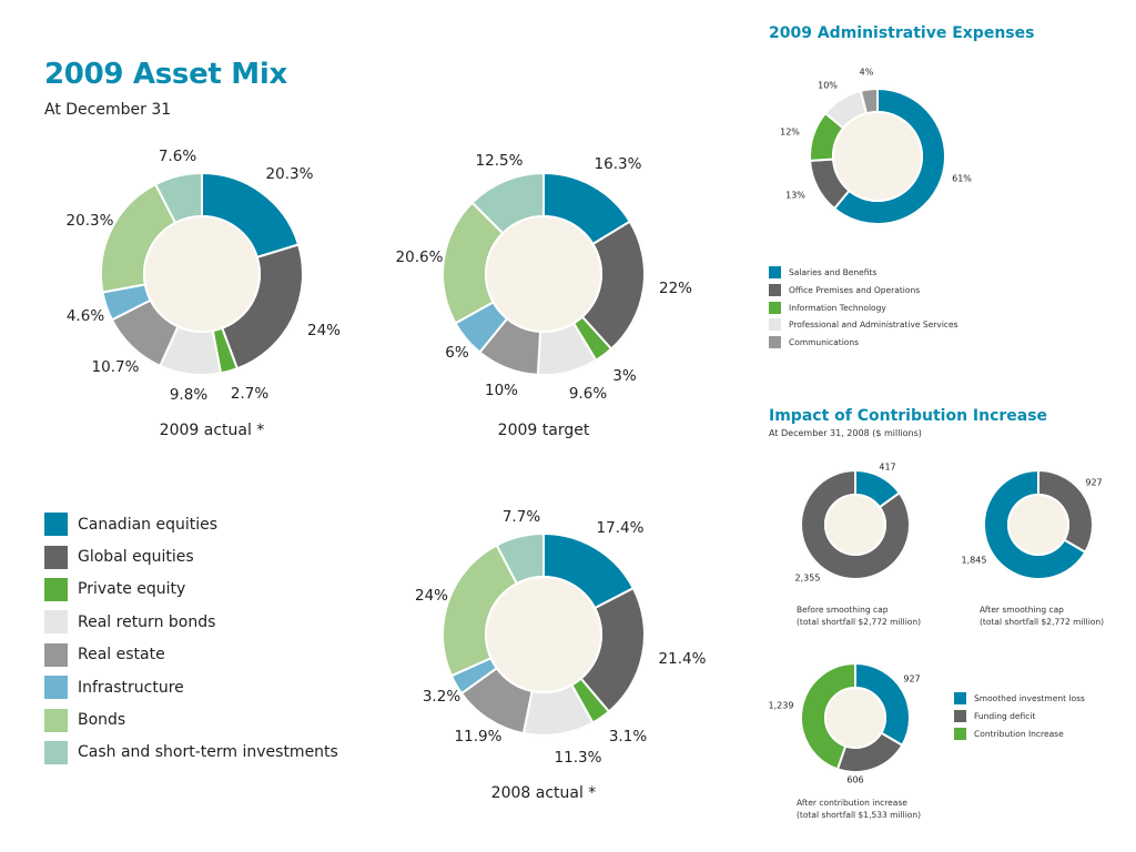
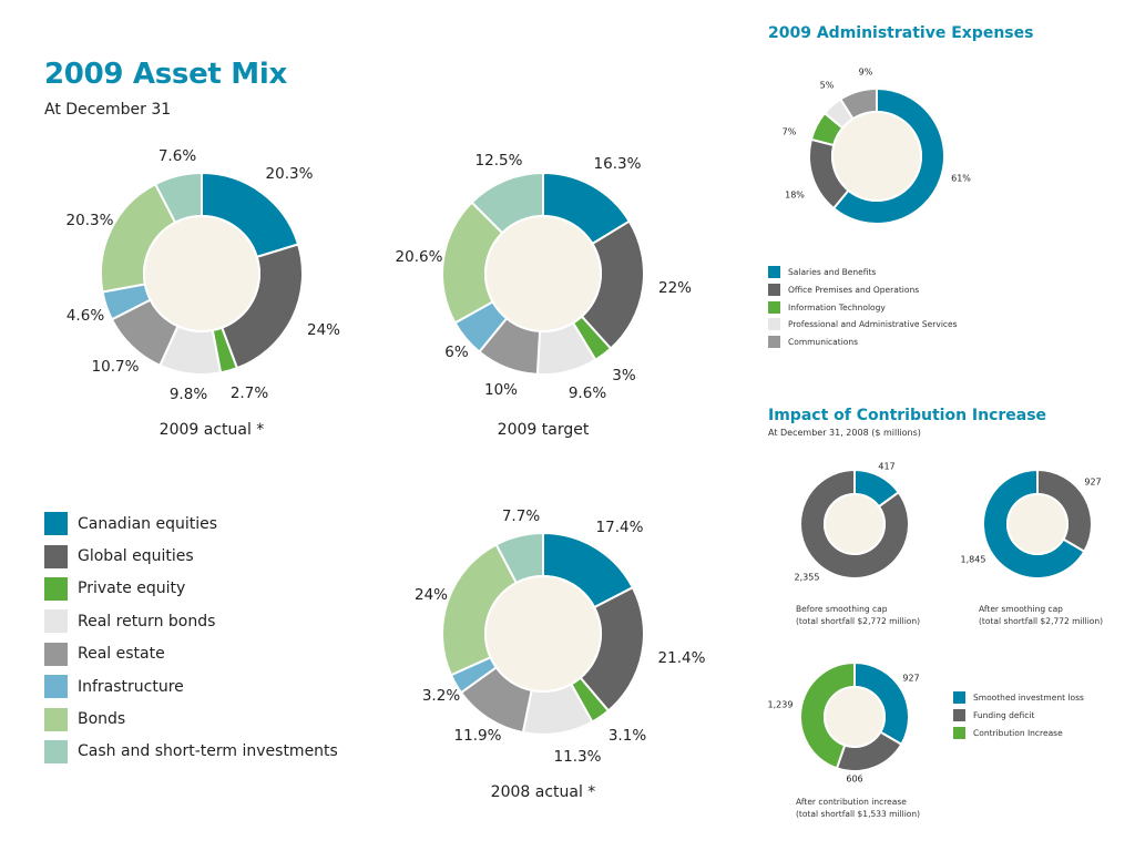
2009 Administrative Expenses/Office Premises and Operations: 13% -> 18%
2009 Administrative Expenses/Information Technology: 12% -> 7%
2009 Administrative Expenses/Professional and Administrative Services: 10% -> 5%
2009 Administrative Expenses/Communications: 4% -> 9%
